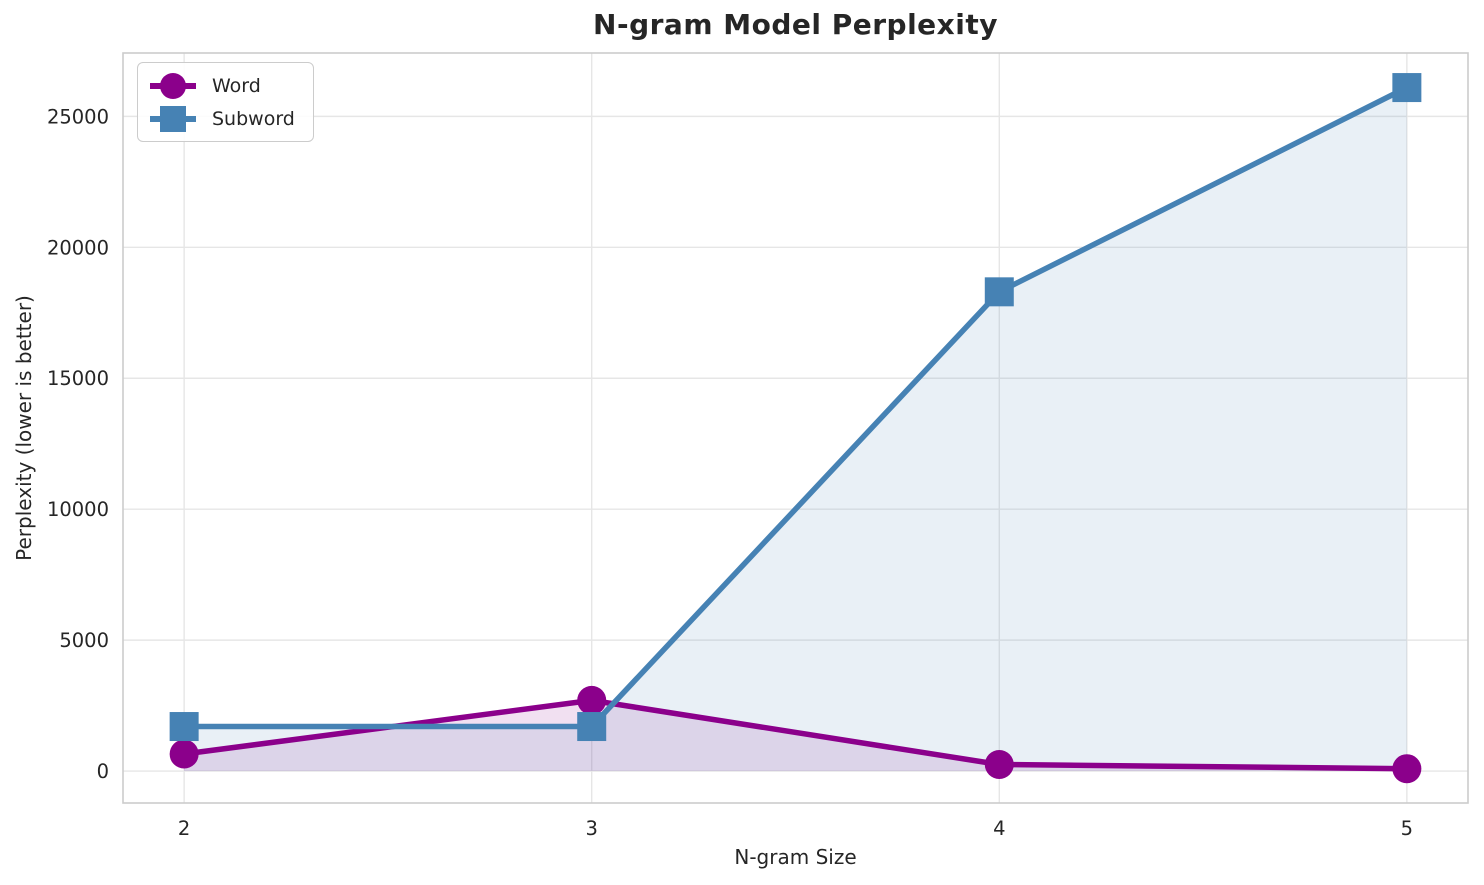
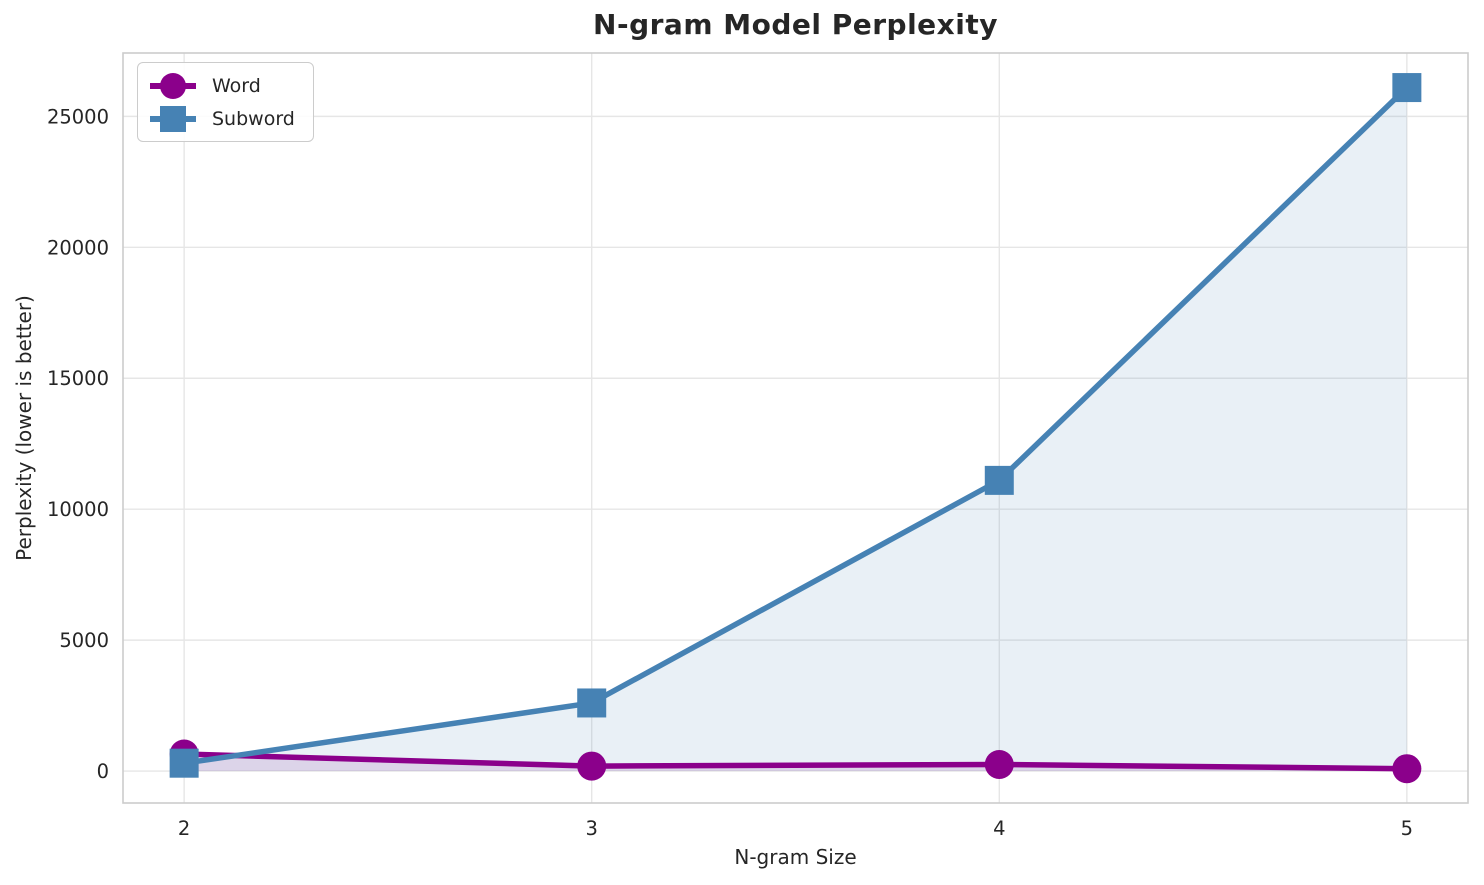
Subword/2: 1700 -> 300
Word/3: 2700 -> 200
Subword/3: 1700 -> 2600
Subword/4: 18300 -> 11100
